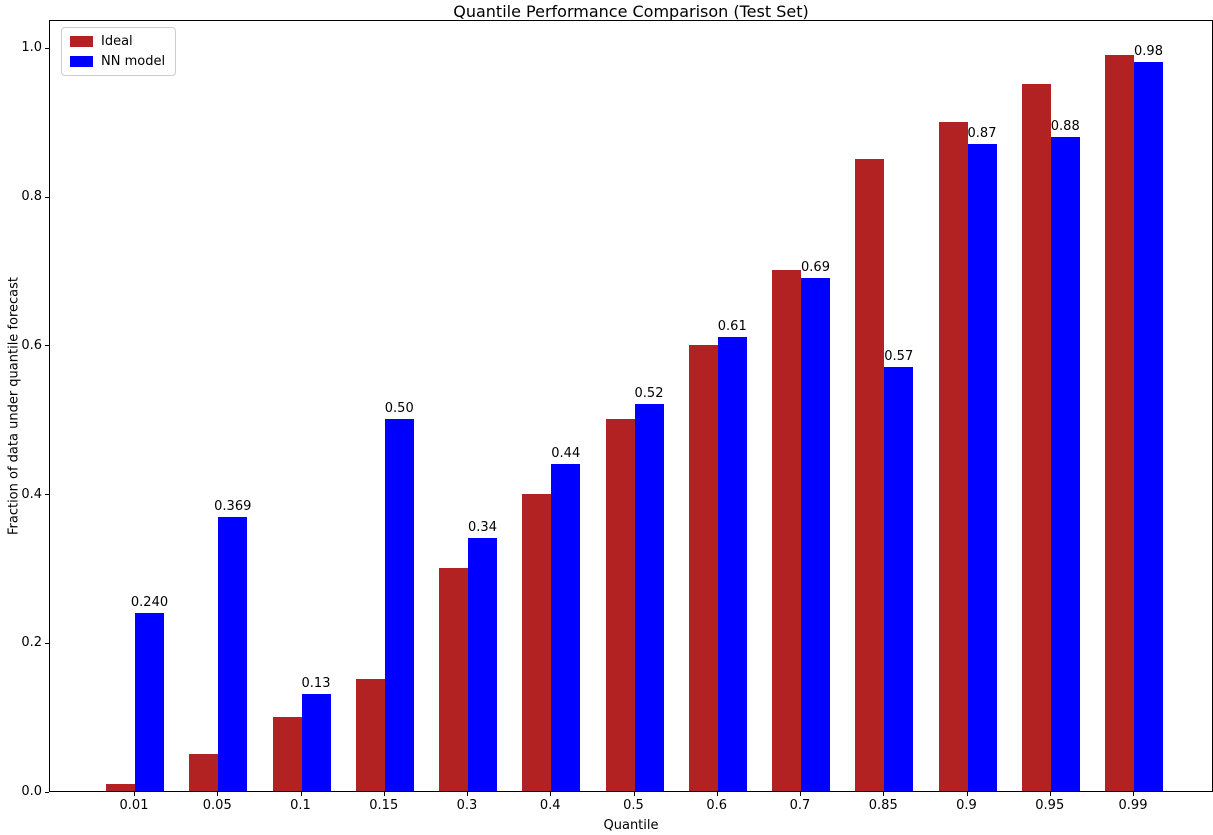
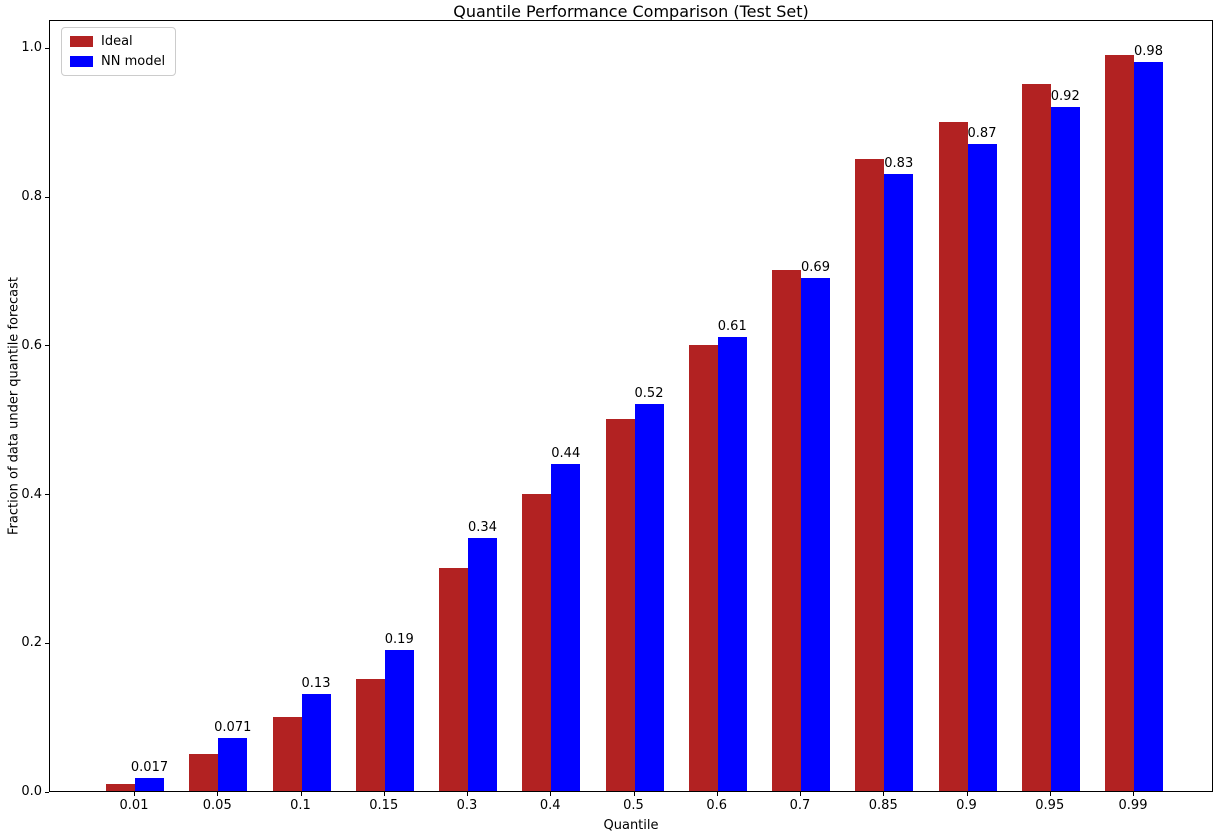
NN model/0.01: 0.240 -> 0.017
NN model/0.05: 0.369 -> 0.071
NN model/0.15: 0.50 -> 0.19
NN model/0.85: 0.57 -> 0.83
NN model/0.95: 0.88 -> 0.92
